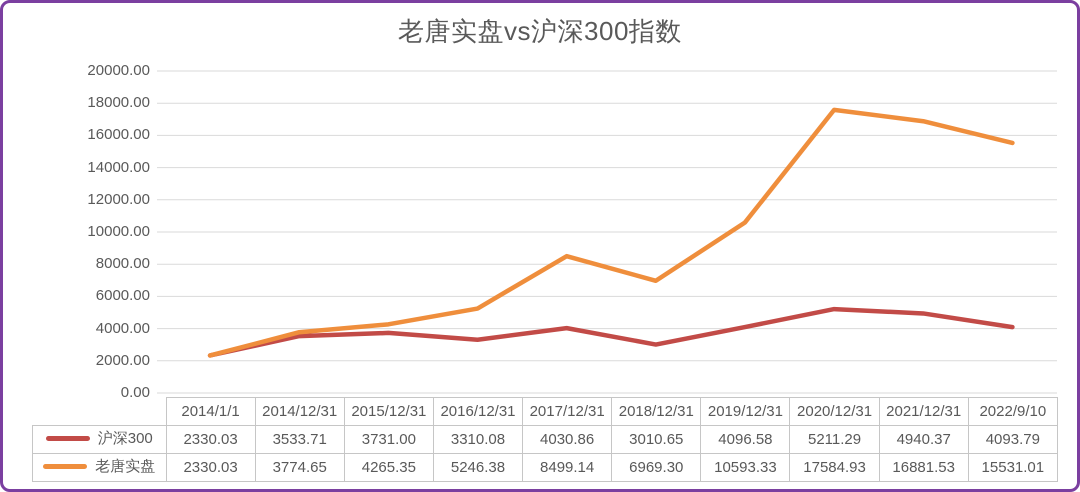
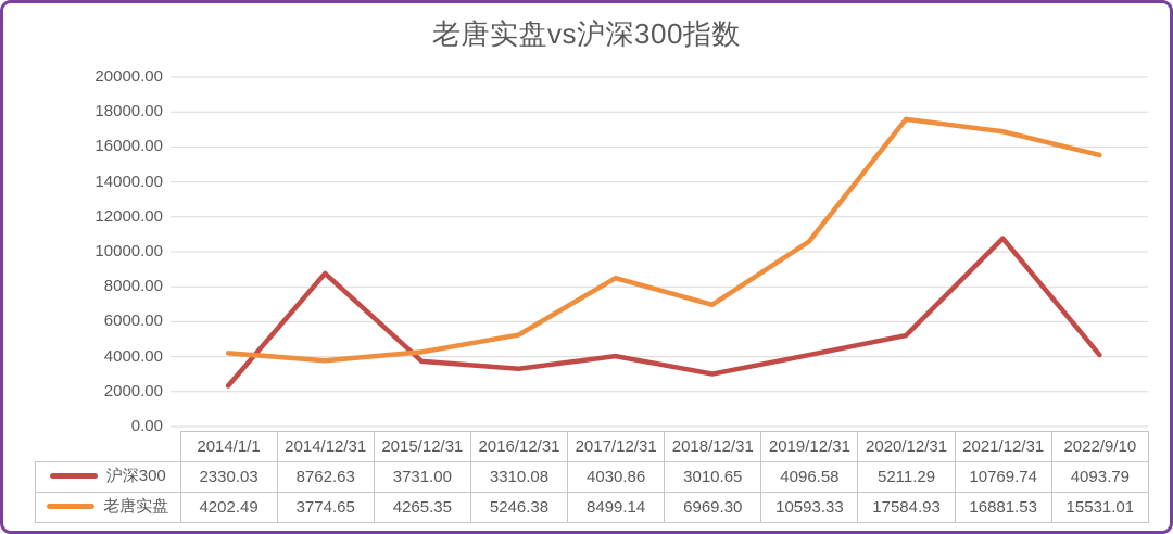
老唐实盘/2014/1/1: 2330.03 -> 4202.49
沪深300/2014/12/31: 3533.71 -> 8762.63
沪深300/2021/12/31: 4940.37 -> 10769.74
